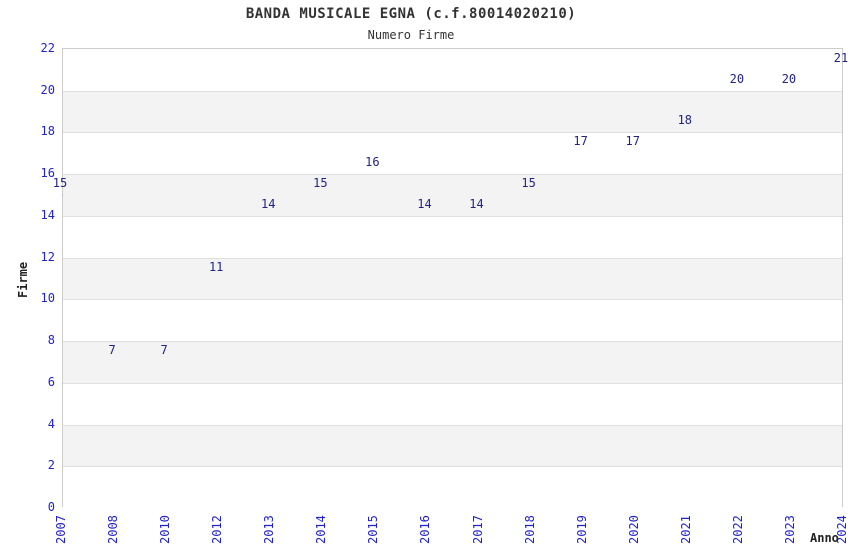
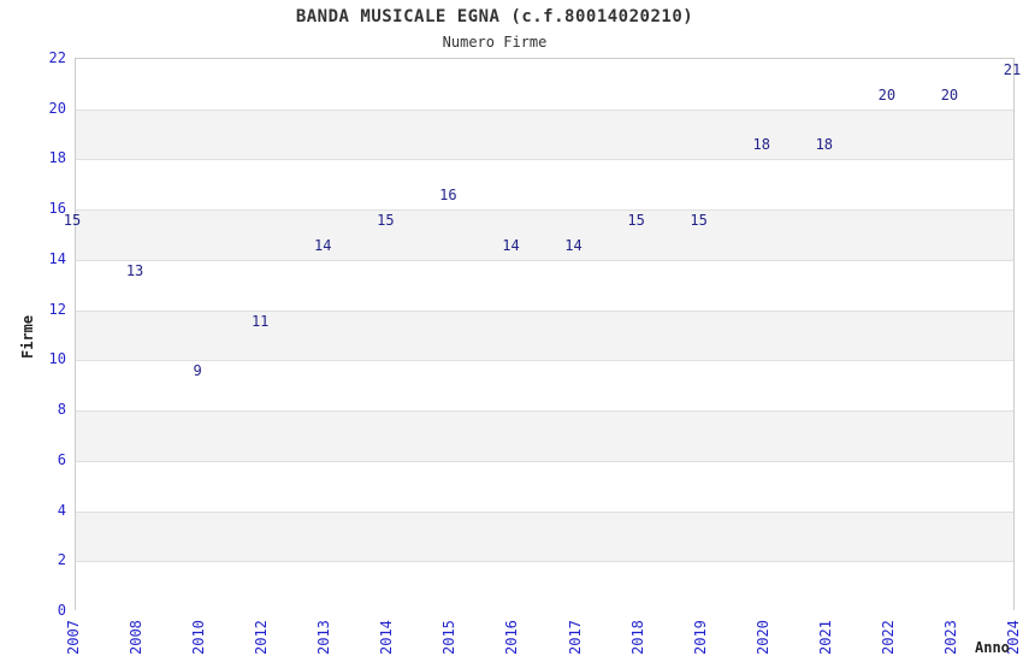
2008: 7 -> 13
2010: 7 -> 9
2019: 17 -> 15
2020: 17 -> 18
